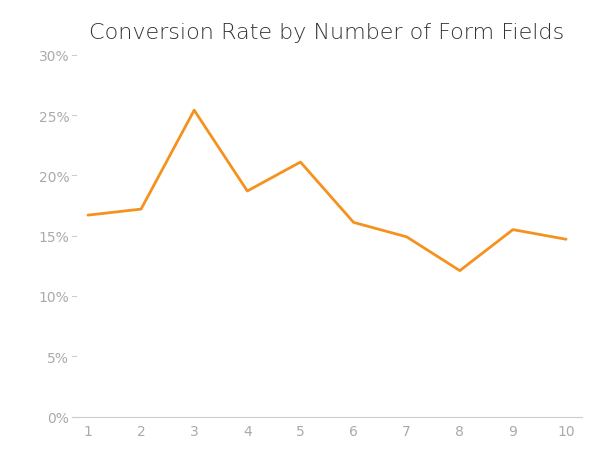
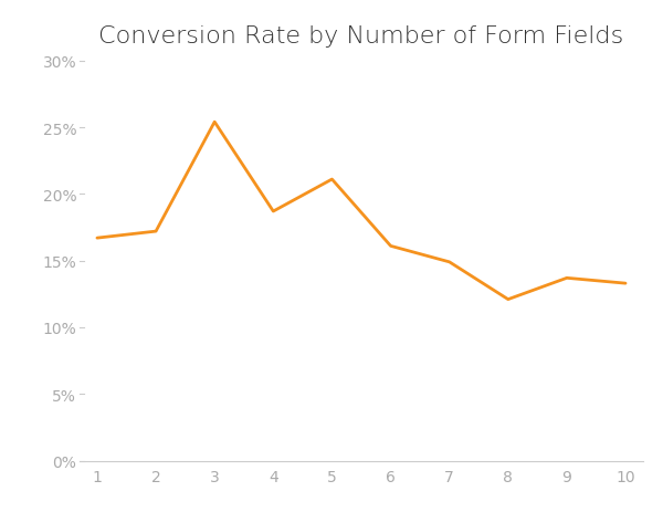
9: 15.5% -> 13.7%
10: 14.7% -> 13.3%
